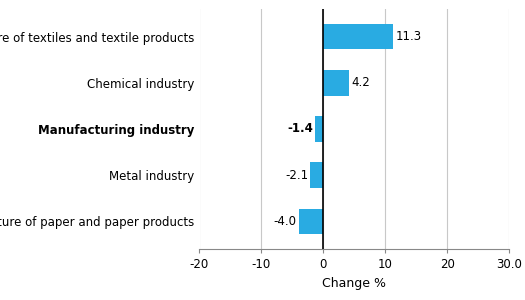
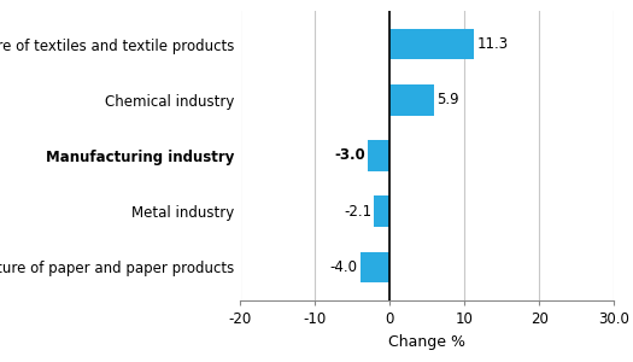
Chemical industry: 4.2 -> 5.9
Manufacturing industry: -1.4 -> -3.0
